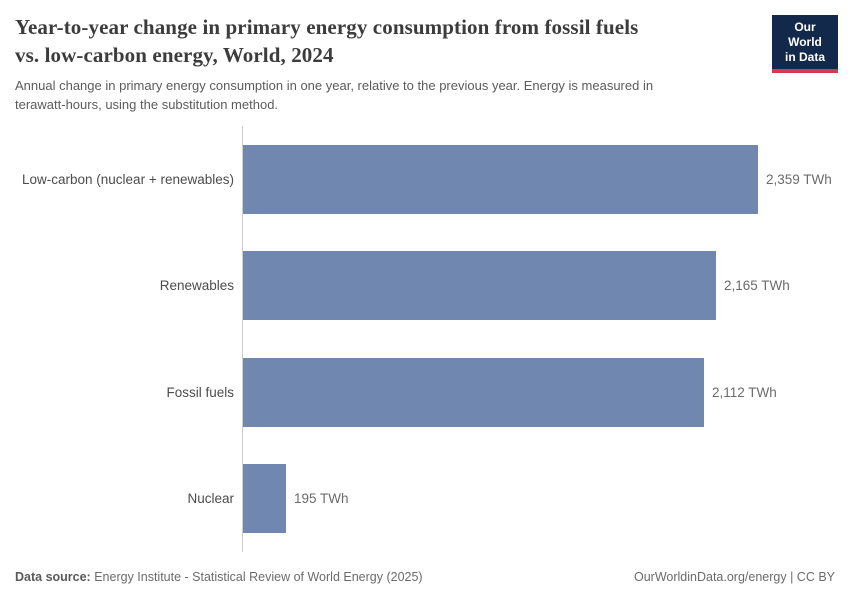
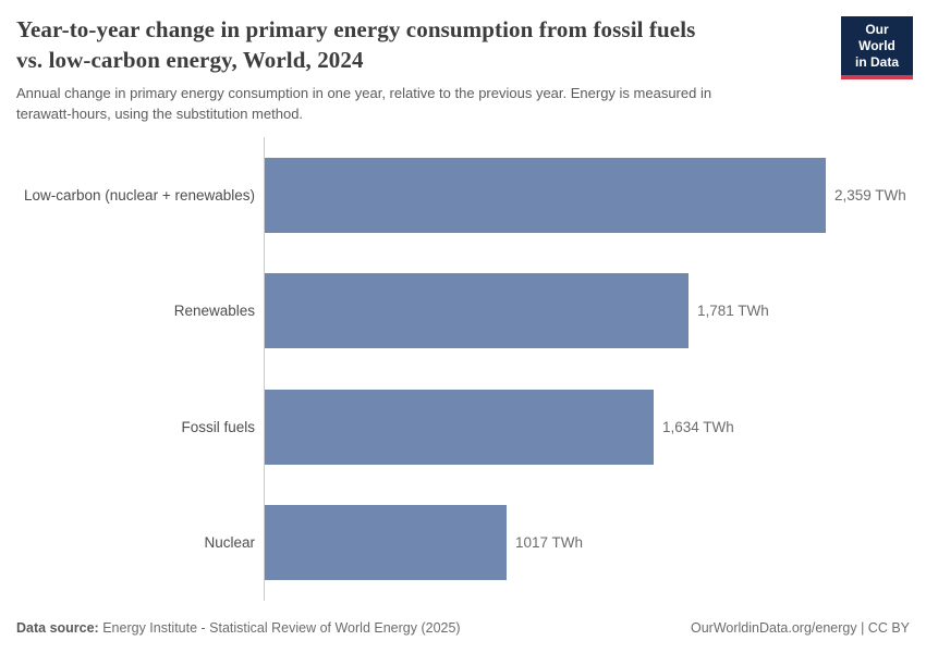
Renewables: 2,165 -> 1,781
Fossil fuels: 2,112 -> 1,634
Nuclear: 195 -> 1017
